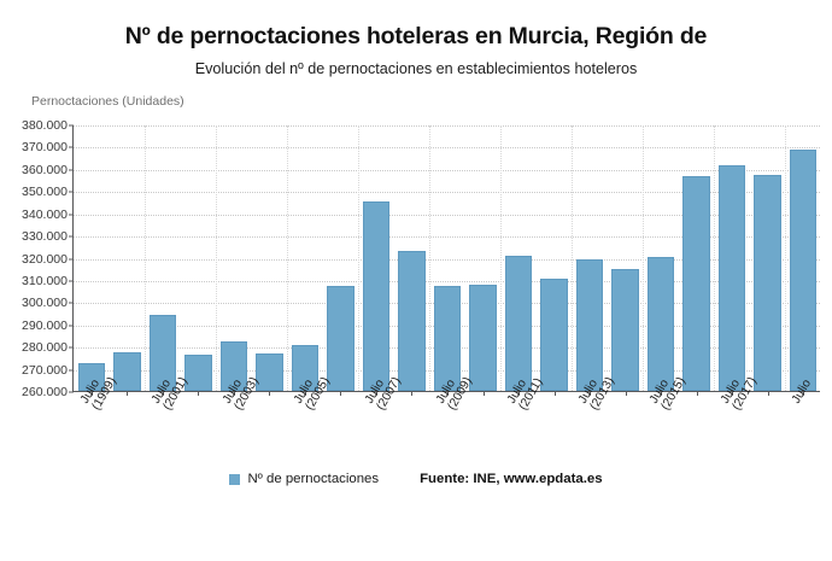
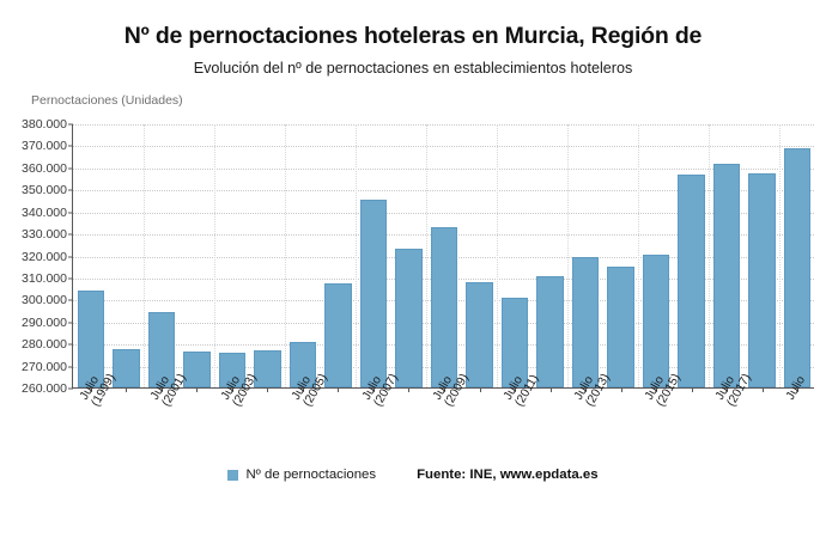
Julio (1999): 272000 -> 304000
Julio (2003): 282000 -> 276000
Julio (2009): 308000 -> 333000
Julio (2011): 321000 -> 301000
